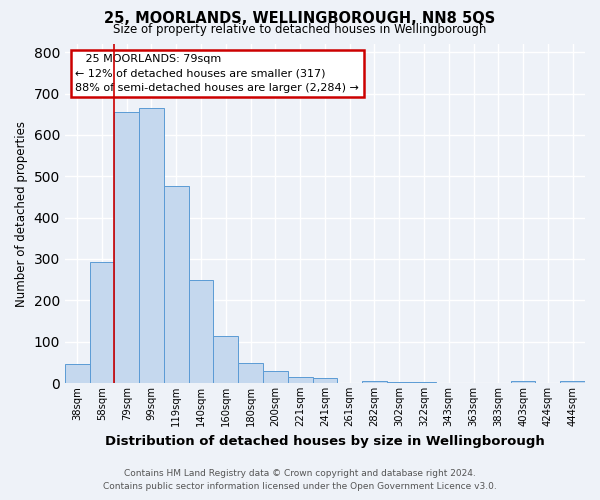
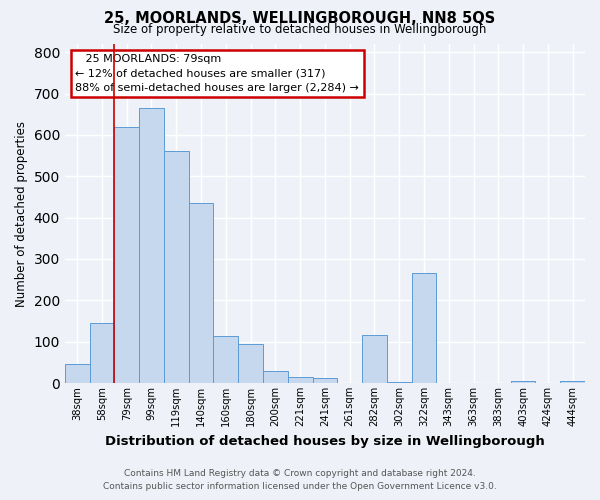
58sqm: 293 -> 145
79sqm: 655 -> 620
119sqm: 477 -> 560
140sqm: 250 -> 435
180sqm: 48 -> 95
282sqm: 5 -> 115
322sqm: 3 -> 265
